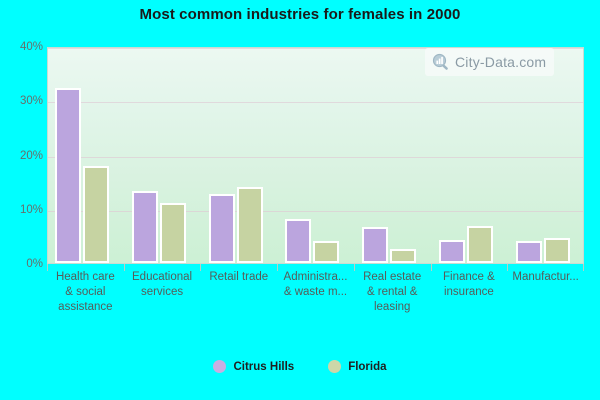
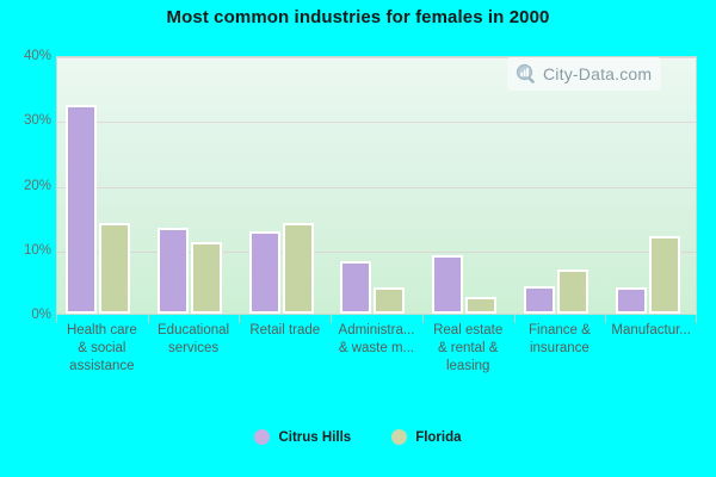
Florida/Health care & social assistance: 18% -> 14%
Citrus Hills/Real estate & rental & leasing: 7% -> 9%
Florida/Manufactur...: 5% -> 12%
